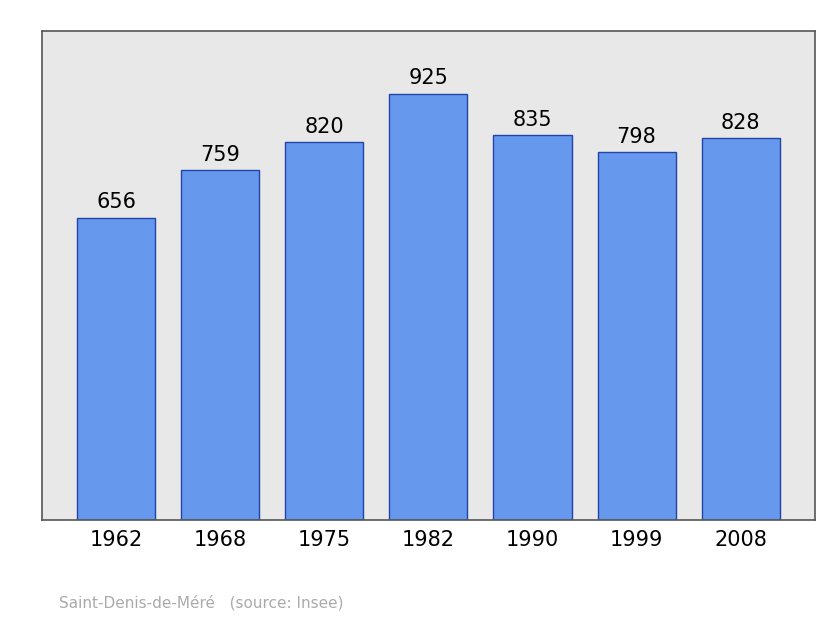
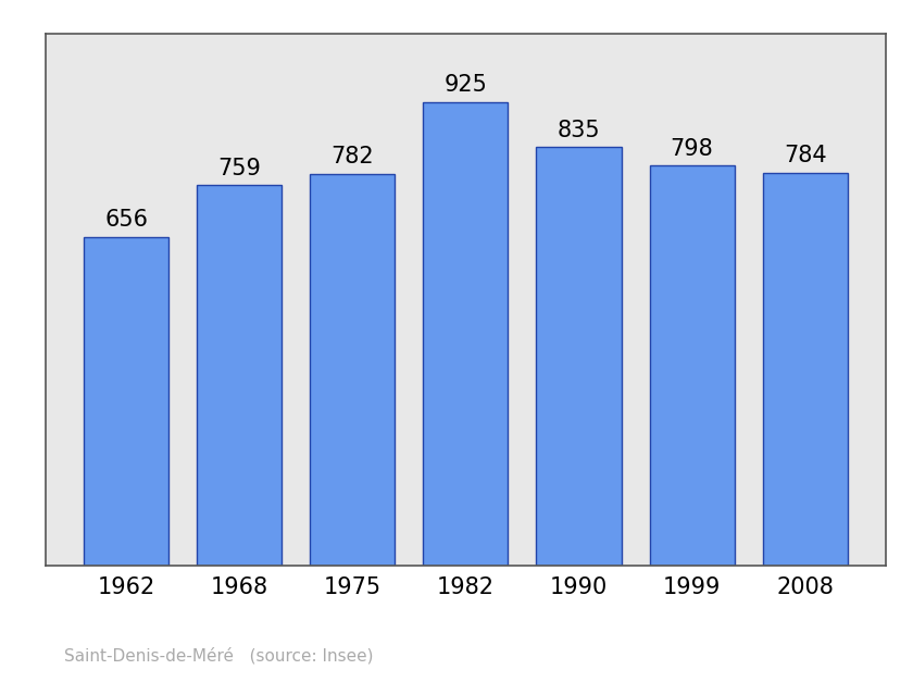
1975: 820 -> 782
2008: 828 -> 784
